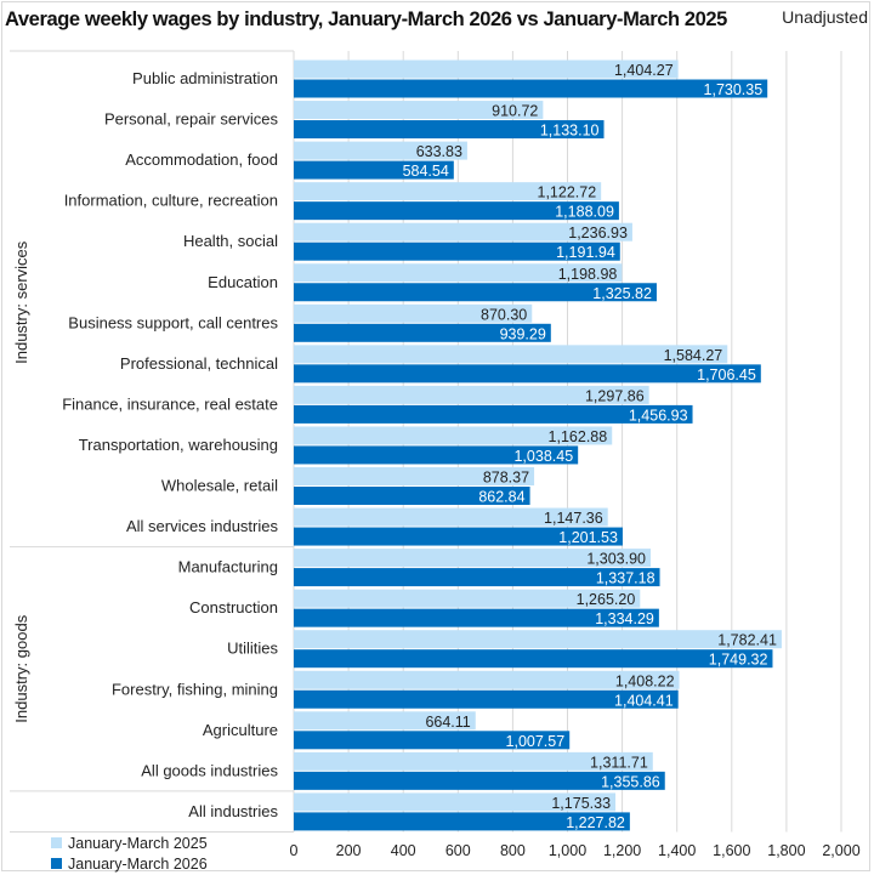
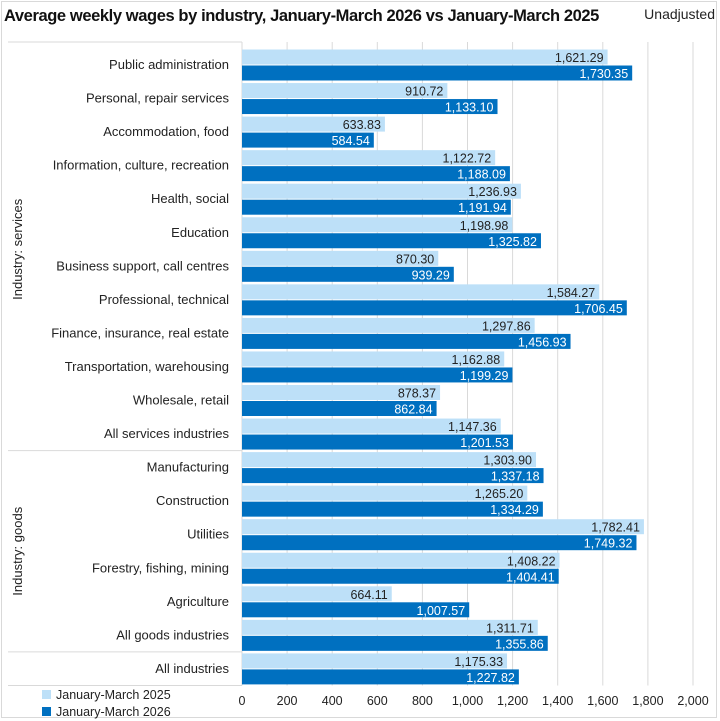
January-March 2025/Public administration: 1,404.27 -> 1,621.29
January-March 2026/Transportation, warehousing: 1,038.45 -> 1,199.29
